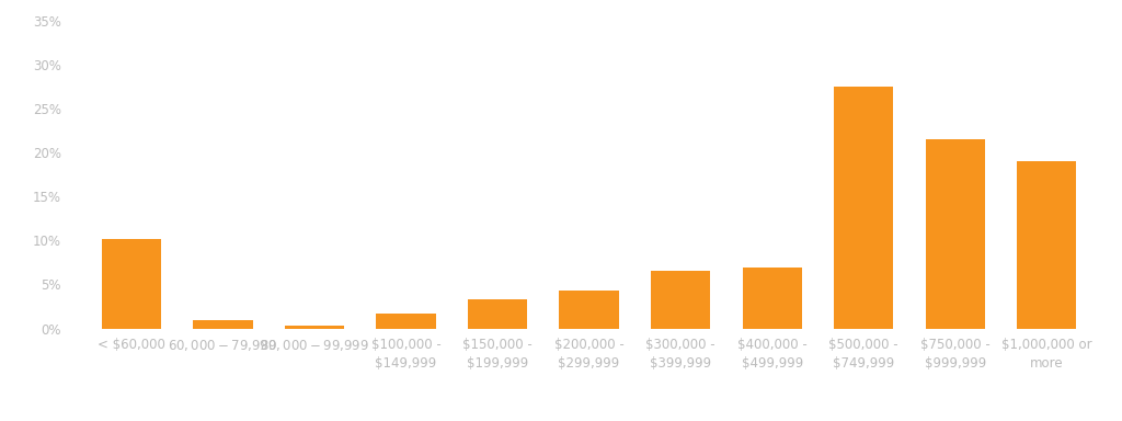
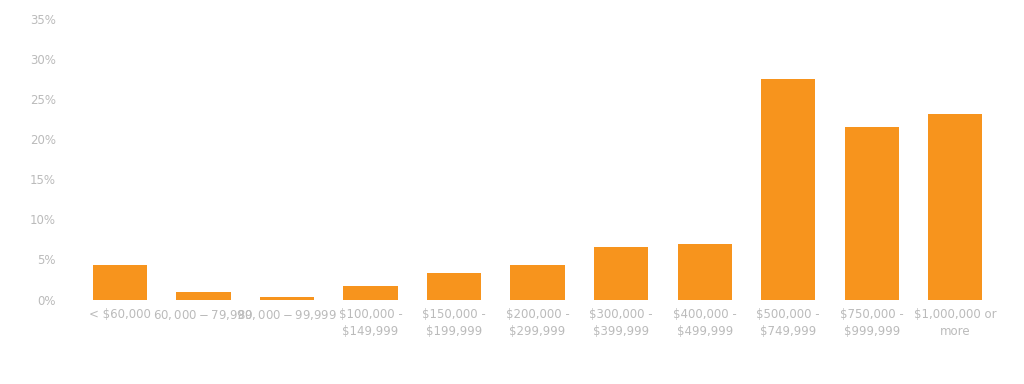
< $60,000: 10.2% -> 4.3%
$1,000,000 or more: 19.0% -> 23.2%
